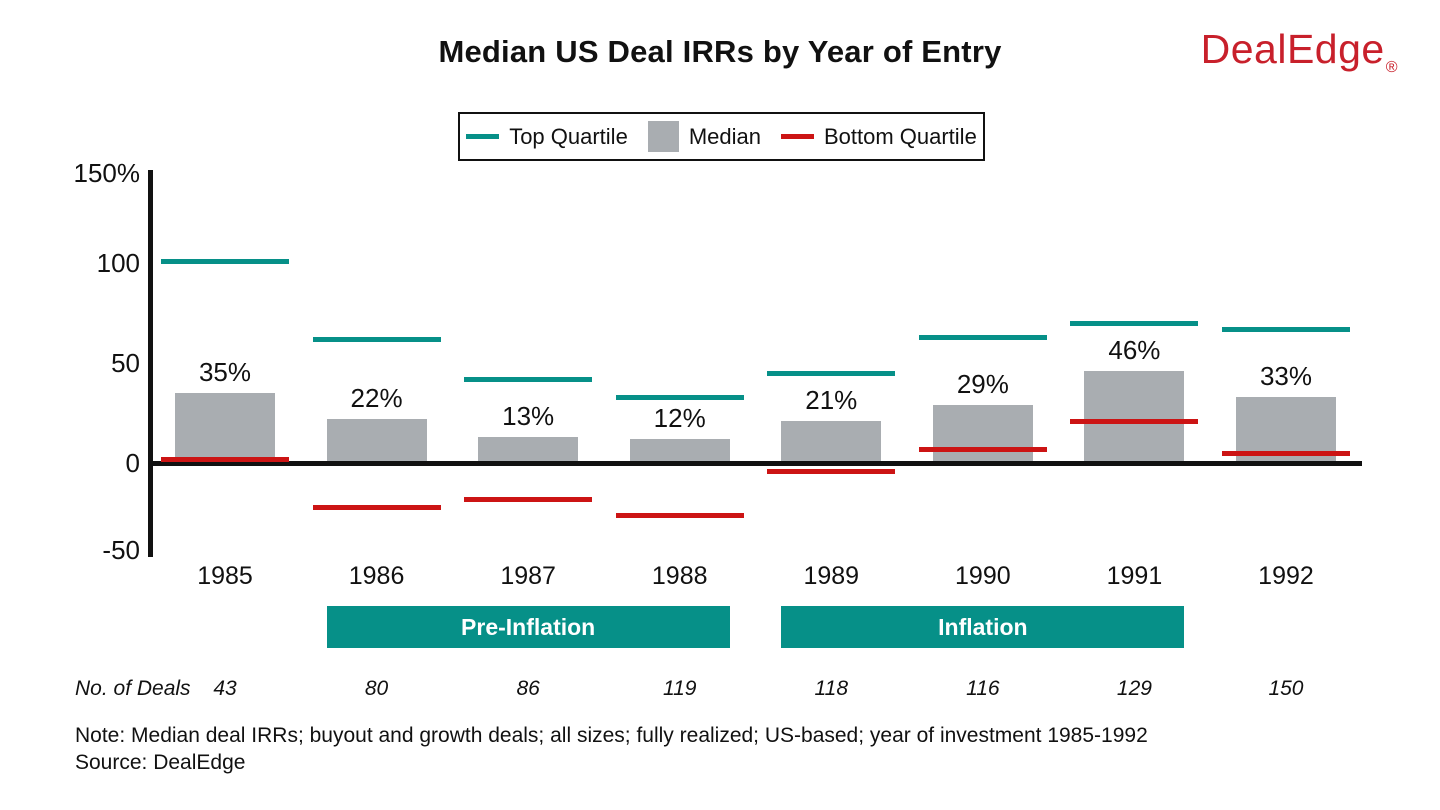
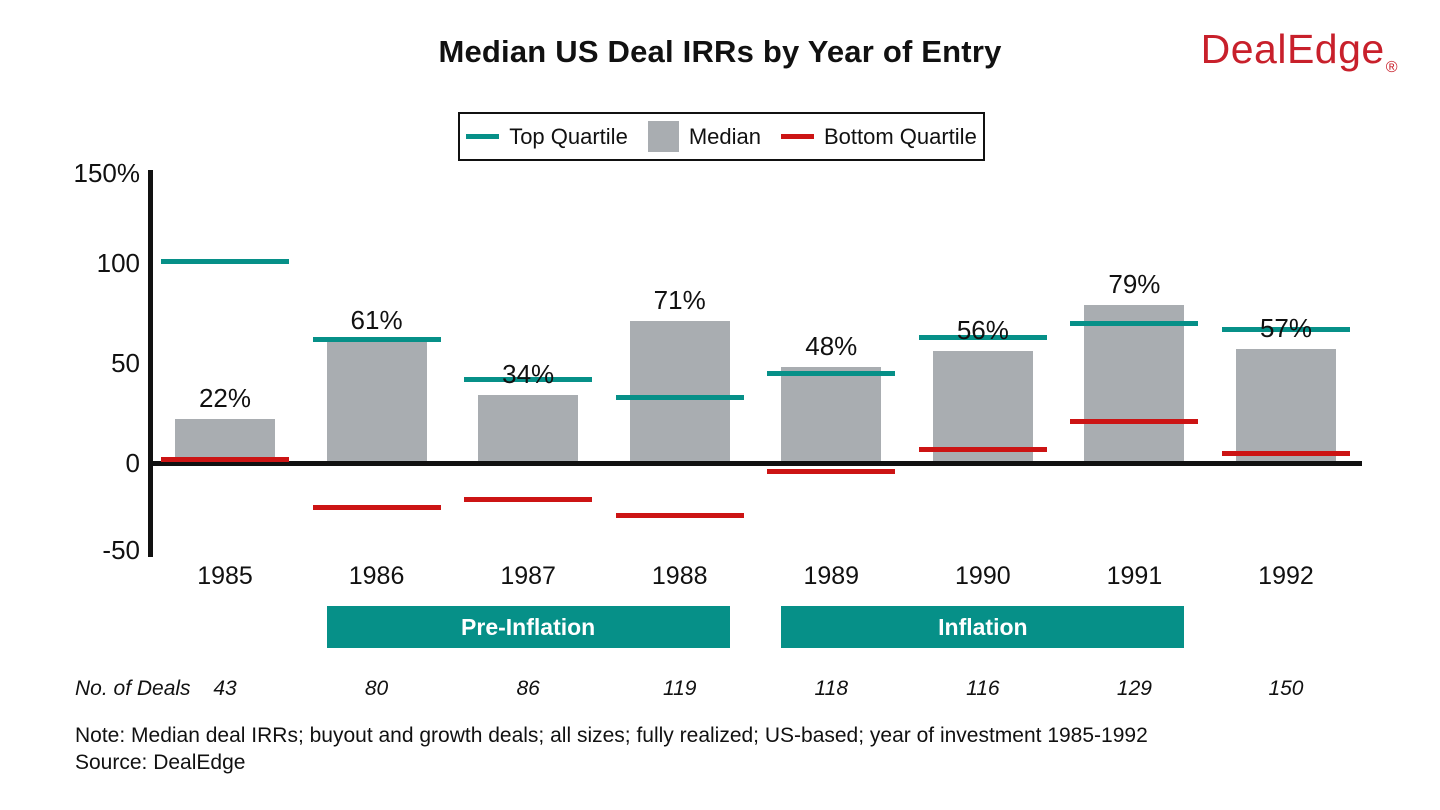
Median/1985: 35% -> 22%
Median/1986: 22% -> 61%
Median/1987: 13% -> 34%
Median/1988: 12% -> 71%
Median/1989: 21% -> 48%
Median/1990: 29% -> 56%
Median/1991: 46% -> 79%
Median/1992: 33% -> 57%
